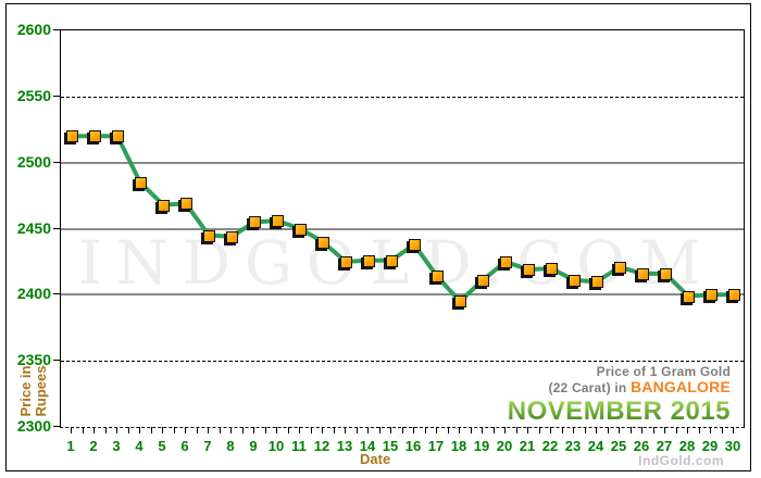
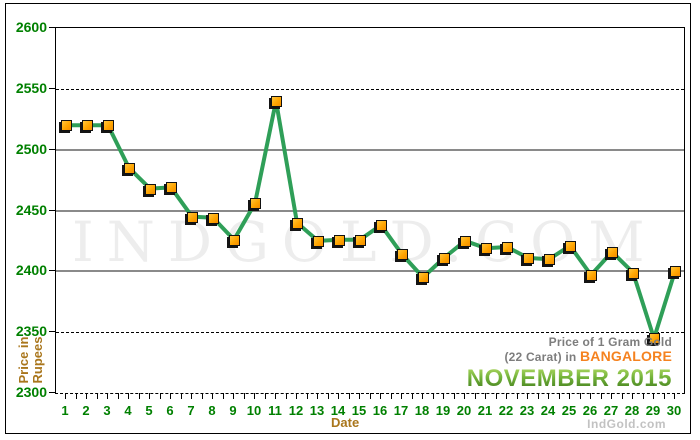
9: 2455 -> 2426
11: 2450 -> 2540
26: 2416 -> 2397
29: 2400 -> 2345
